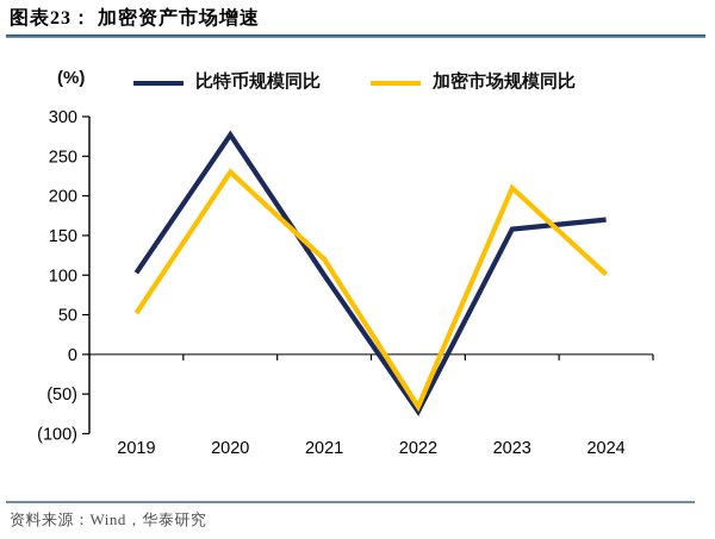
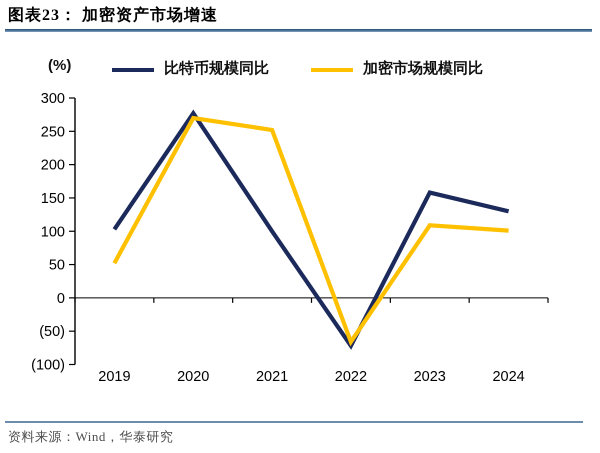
加密市场规模同比/2020: 230 -> 270
加密市场规模同比/2021: 120 -> 250
加密市场规模同比/2023: 210 -> 110
比特币规模同比/2024: 170 -> 130
